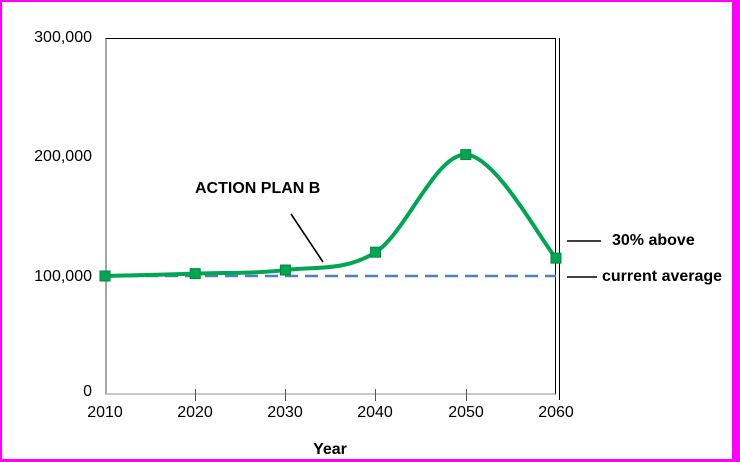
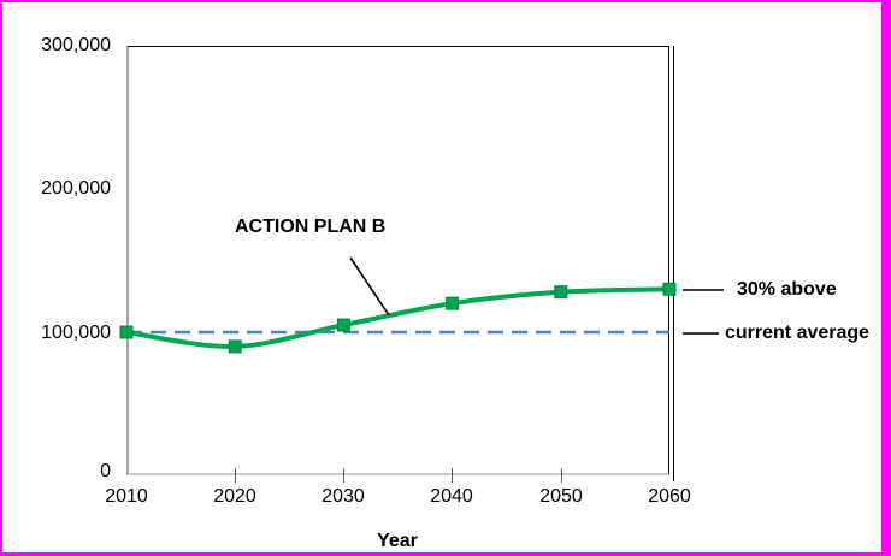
2020: 102000 -> 90000
2050: 202000 -> 128000
2060: 115000 -> 130000
